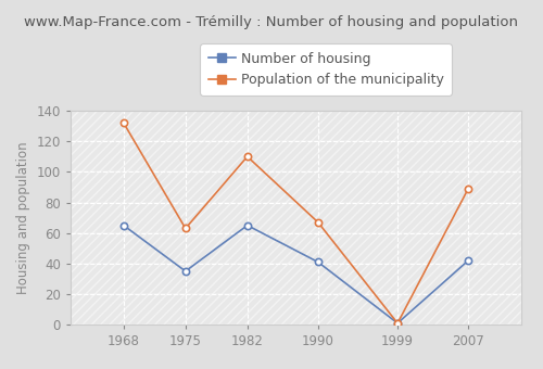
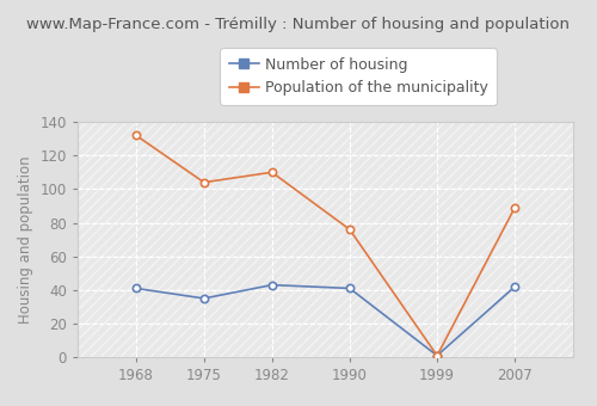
Number of housing/1968: 65 -> 41
Population of the municipality/1975: 63 -> 104
Number of housing/1982: 65 -> 43
Population of the municipality/1990: 67 -> 76
